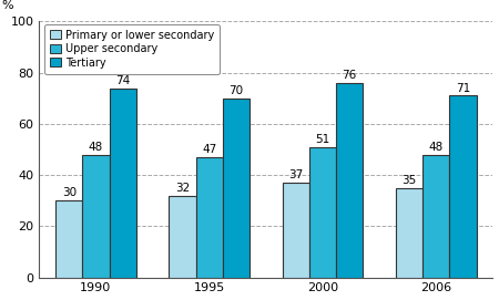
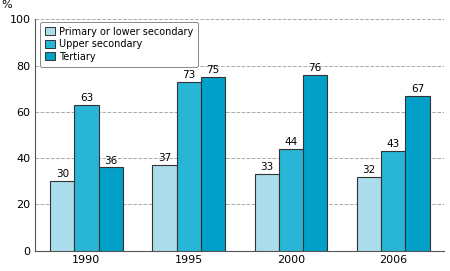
Upper secondary/1990: 48 -> 63
Tertiary/1990: 74 -> 36
Primary or lower secondary/1995: 32 -> 37
Upper secondary/1995: 47 -> 73
Tertiary/1995: 70 -> 75
Primary or lower secondary/2000: 37 -> 33
Upper secondary/2000: 51 -> 44
Primary or lower secondary/2006: 35 -> 32
Upper secondary/2006: 48 -> 43
Tertiary/2006: 71 -> 67
